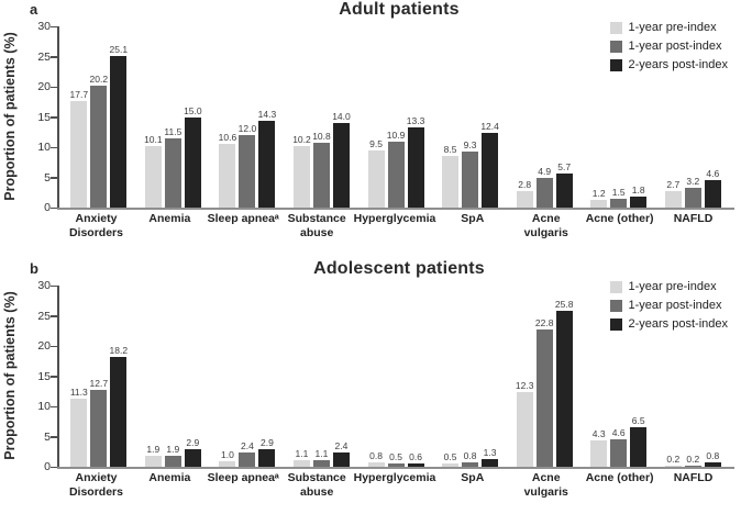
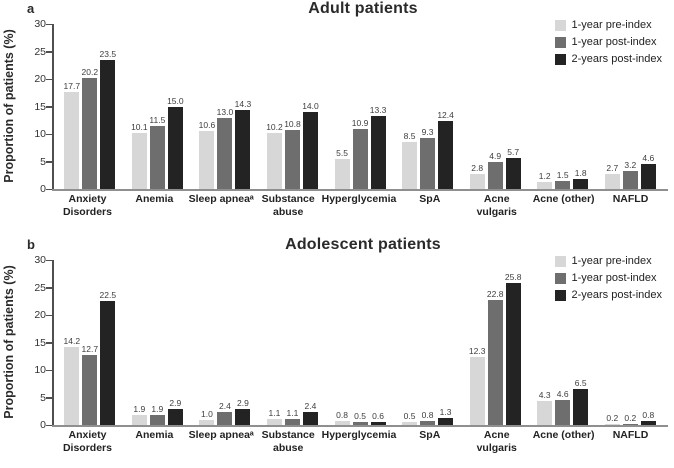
Adult patients/2-years post-index/Anxiety Disorders: 25.1 -> 23.5
Adult patients/1-year post-index/Sleep apneaᵃ: 12.0 -> 13.0
Adult patients/1-year pre-index/Hyperglycemia: 9.5 -> 5.5
Adolescent patients/1-year pre-index/Anxiety Disorders: 11.3 -> 14.2
Adolescent patients/2-years post-index/Anxiety Disorders: 18.2 -> 22.5
